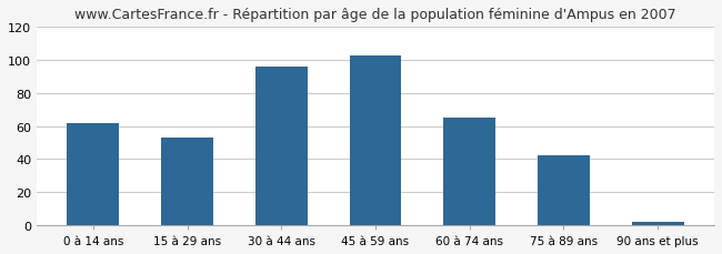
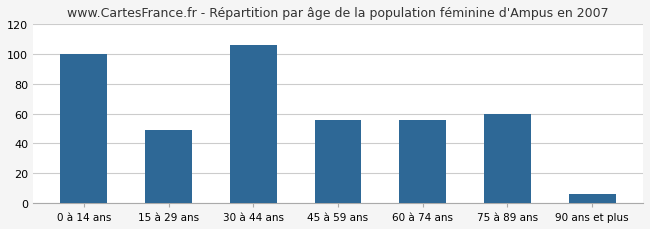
0 à 14 ans: 62 -> 100
15 à 29 ans: 53 -> 49
30 à 44 ans: 96 -> 106
45 à 59 ans: 103 -> 56
60 à 74 ans: 65 -> 56
75 à 89 ans: 42 -> 60
90 ans et plus: 2 -> 6
